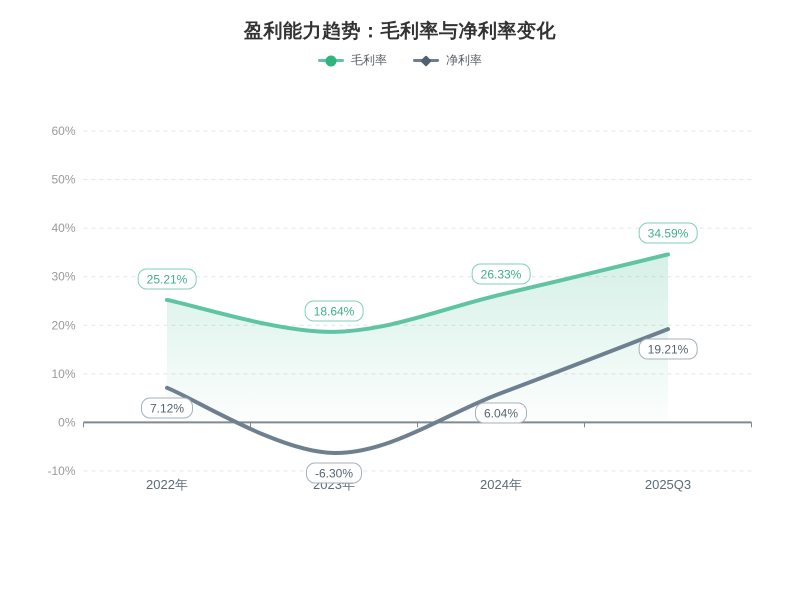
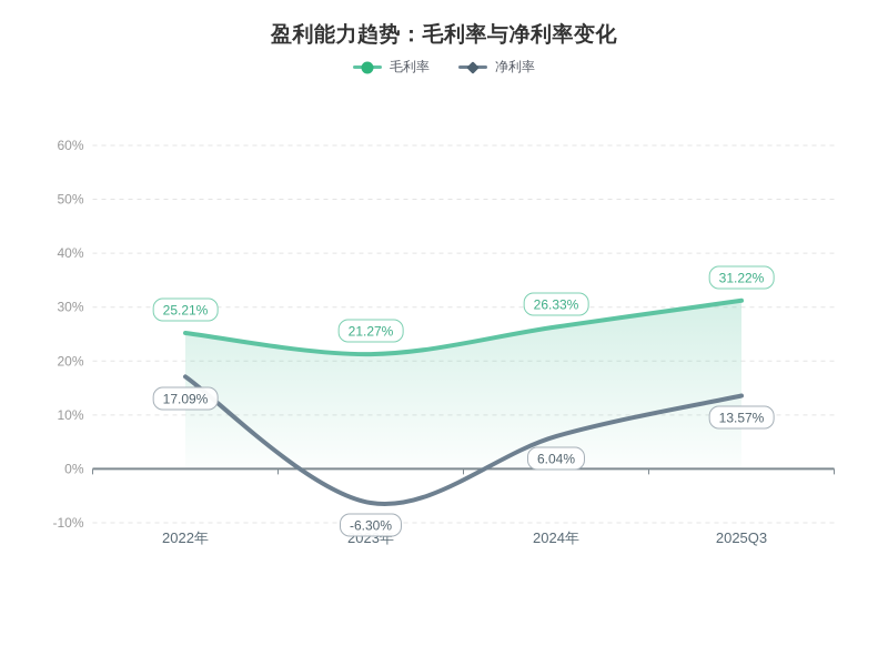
净利率/2022年: 7.12% -> 17.09%
毛利率/2023年: 18.64% -> 21.27%
毛利率/2025Q3: 34.59% -> 31.22%
净利率/2025Q3: 19.21% -> 13.57%
